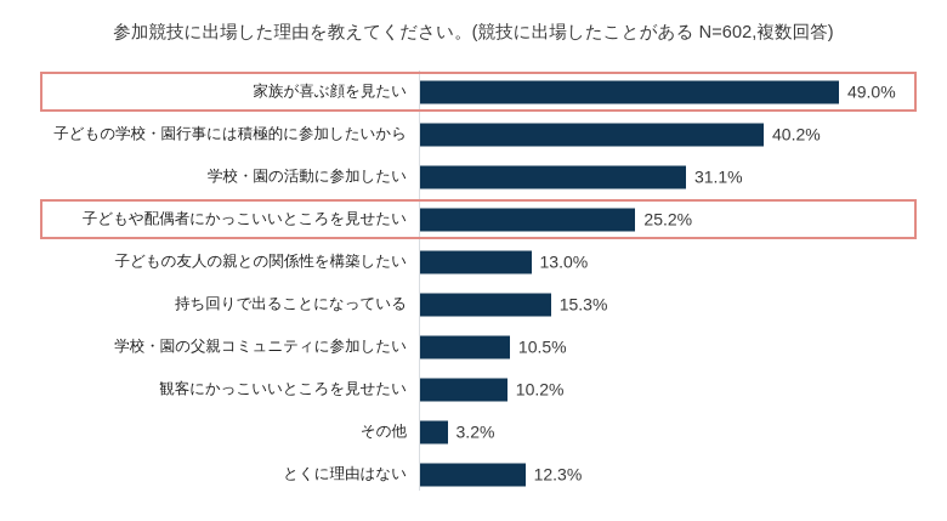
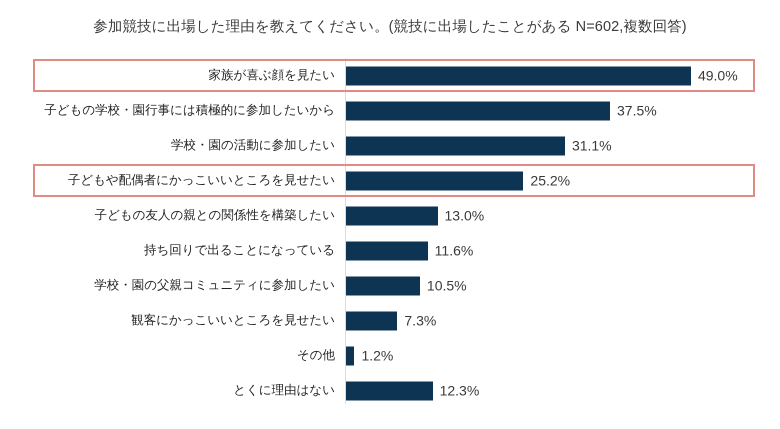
子どもの学校・園行事には積極的に参加したいから: 40.2% -> 37.5%
持ち回りで出ることになっている: 15.3% -> 11.6%
観客にかっこいいところを見せたい: 10.2% -> 7.3%
その他: 3.2% -> 1.2%
